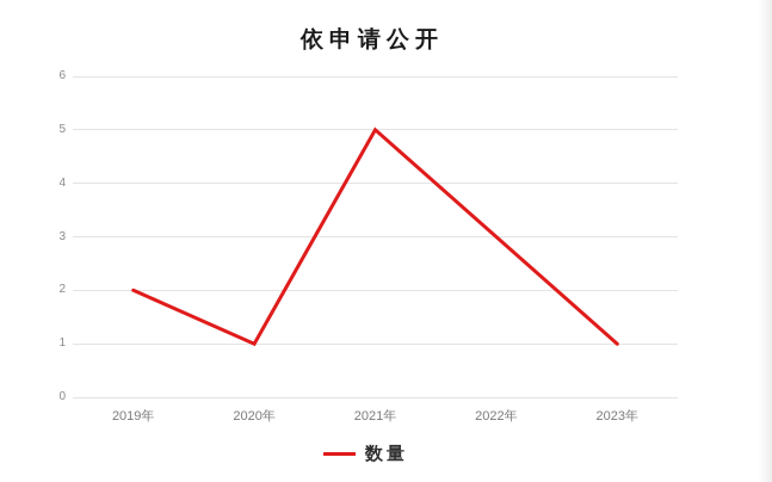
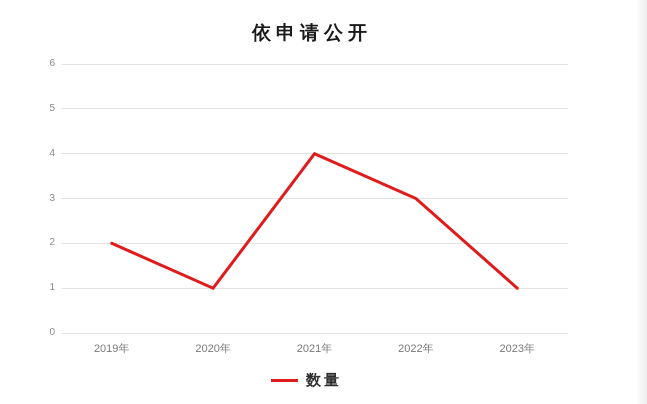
2021年: 5 -> 4
